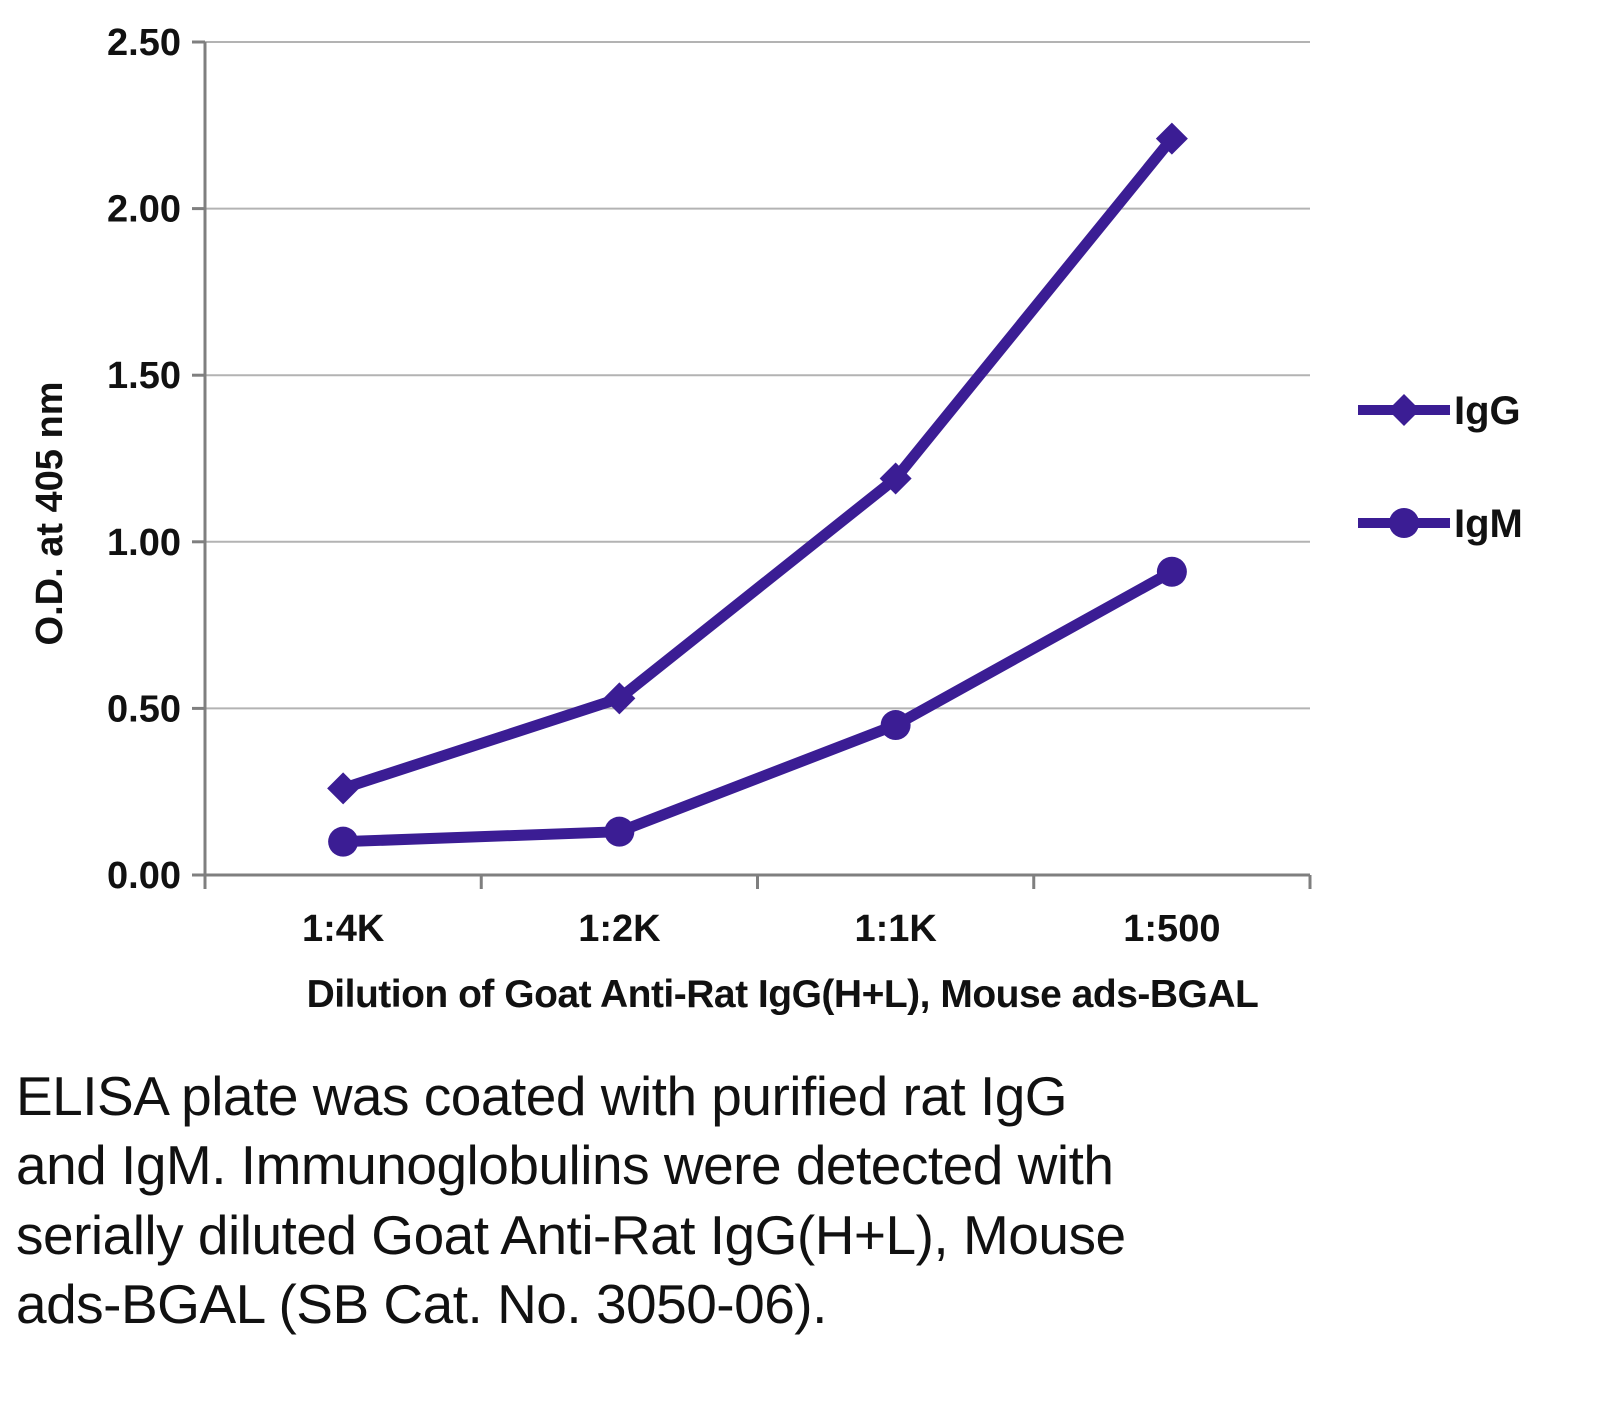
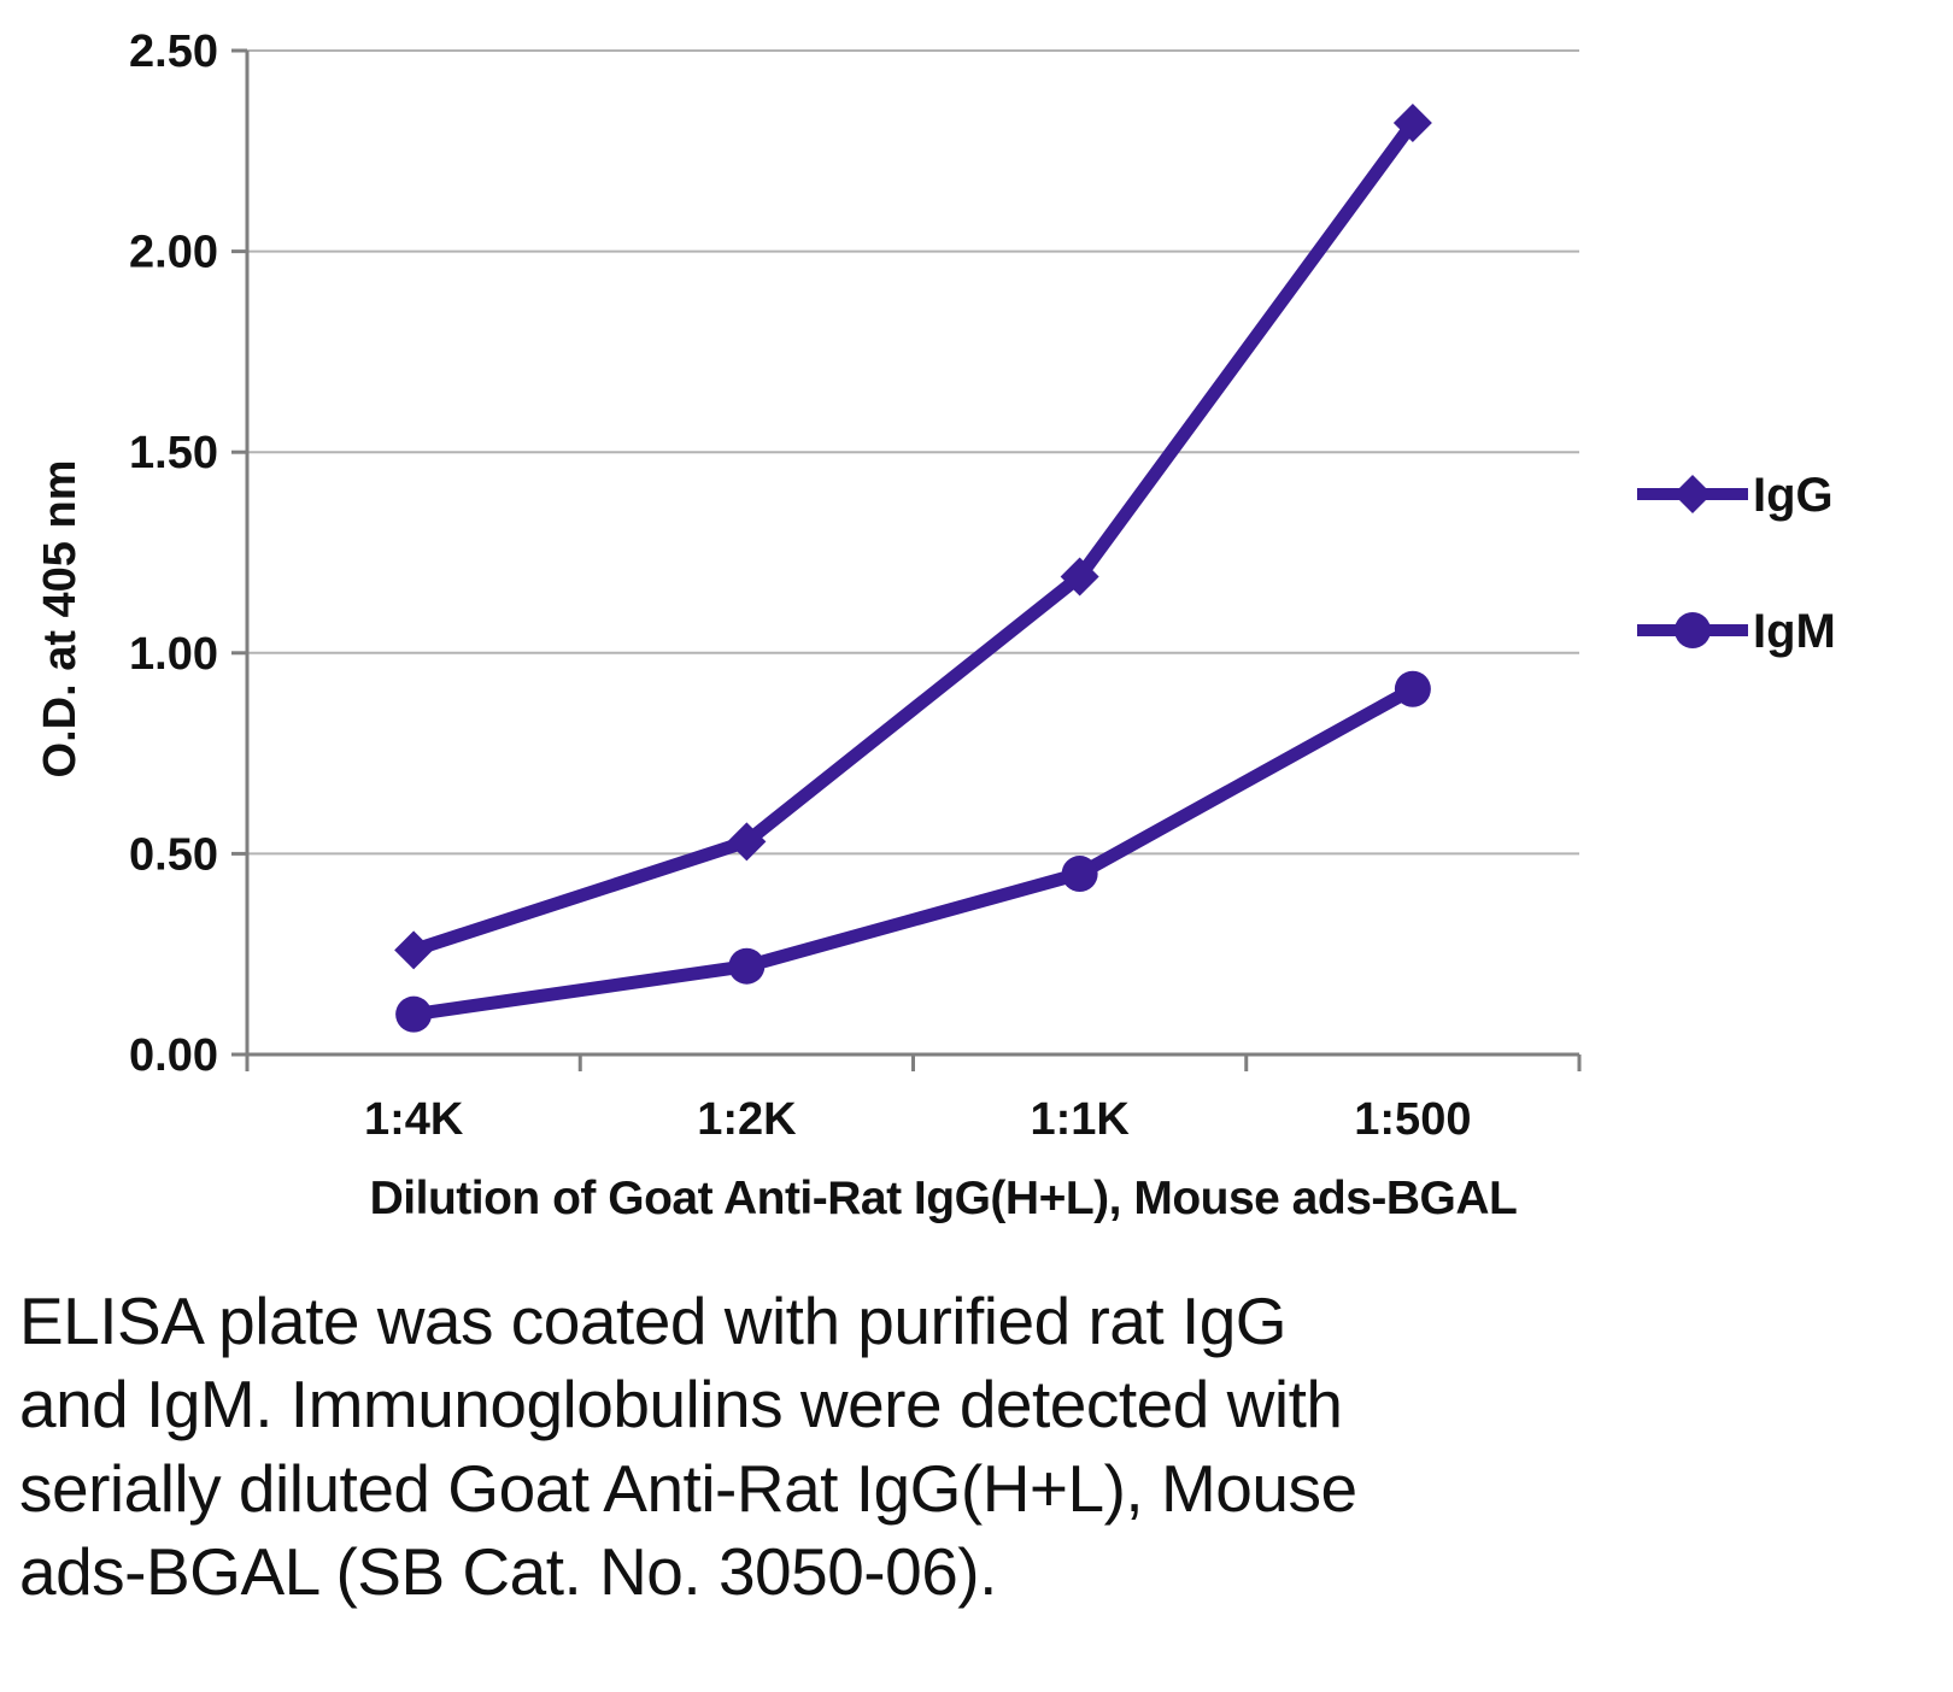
IgM/1:2K: 0.13 -> 0.22
IgG/1:500: 2.21 -> 2.32
